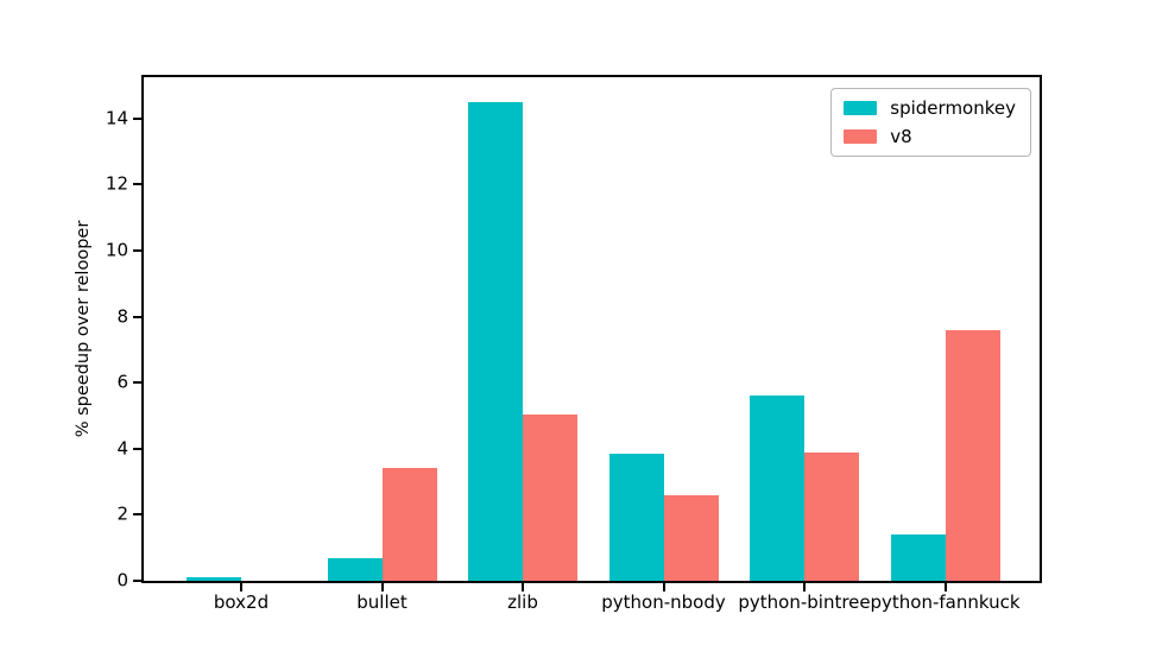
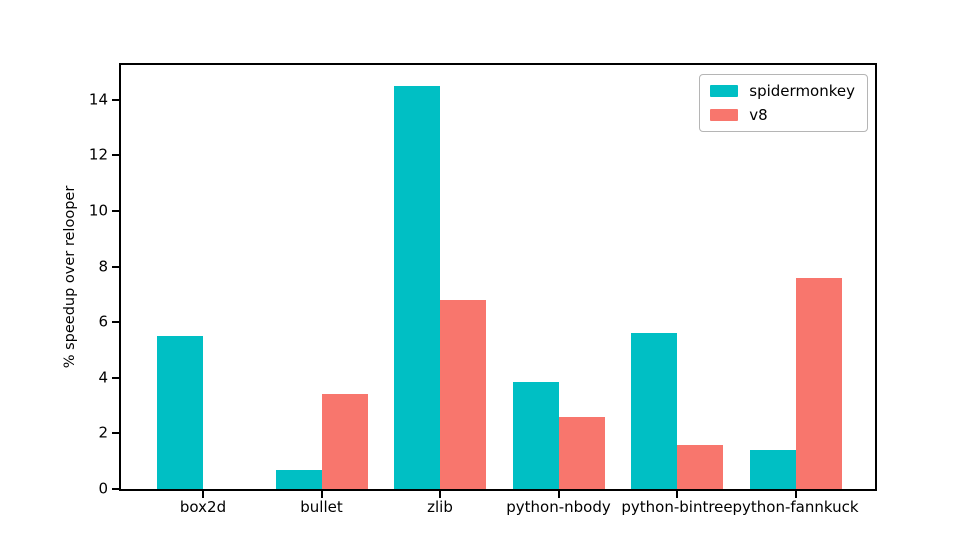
spidermonkey/box2d: 0.1 -> 5.5
v8/zlib: 5.0 -> 6.8
v8/python-bintree: 3.9 -> 1.6
